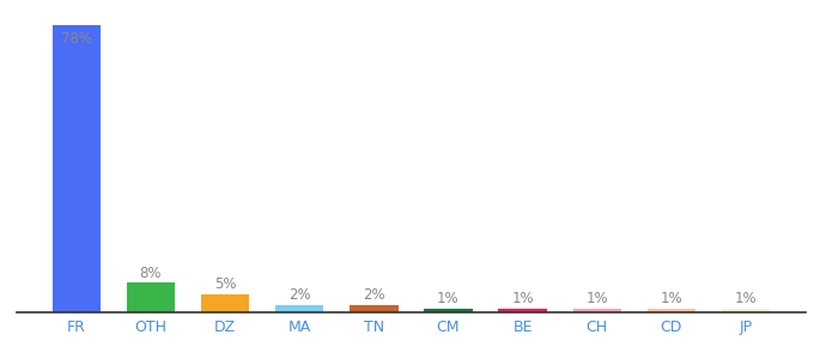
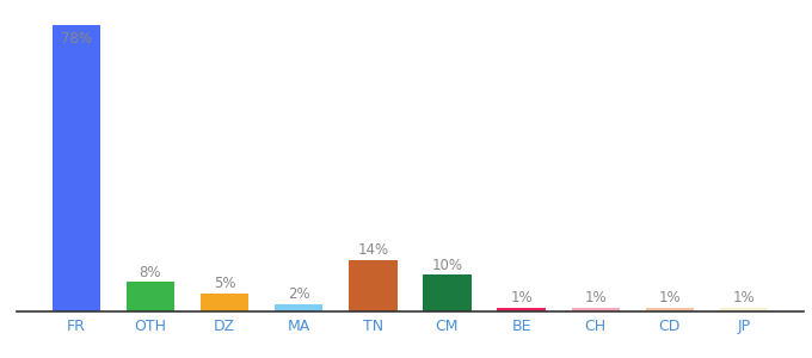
TN: 2% -> 14%
CM: 1% -> 10%
